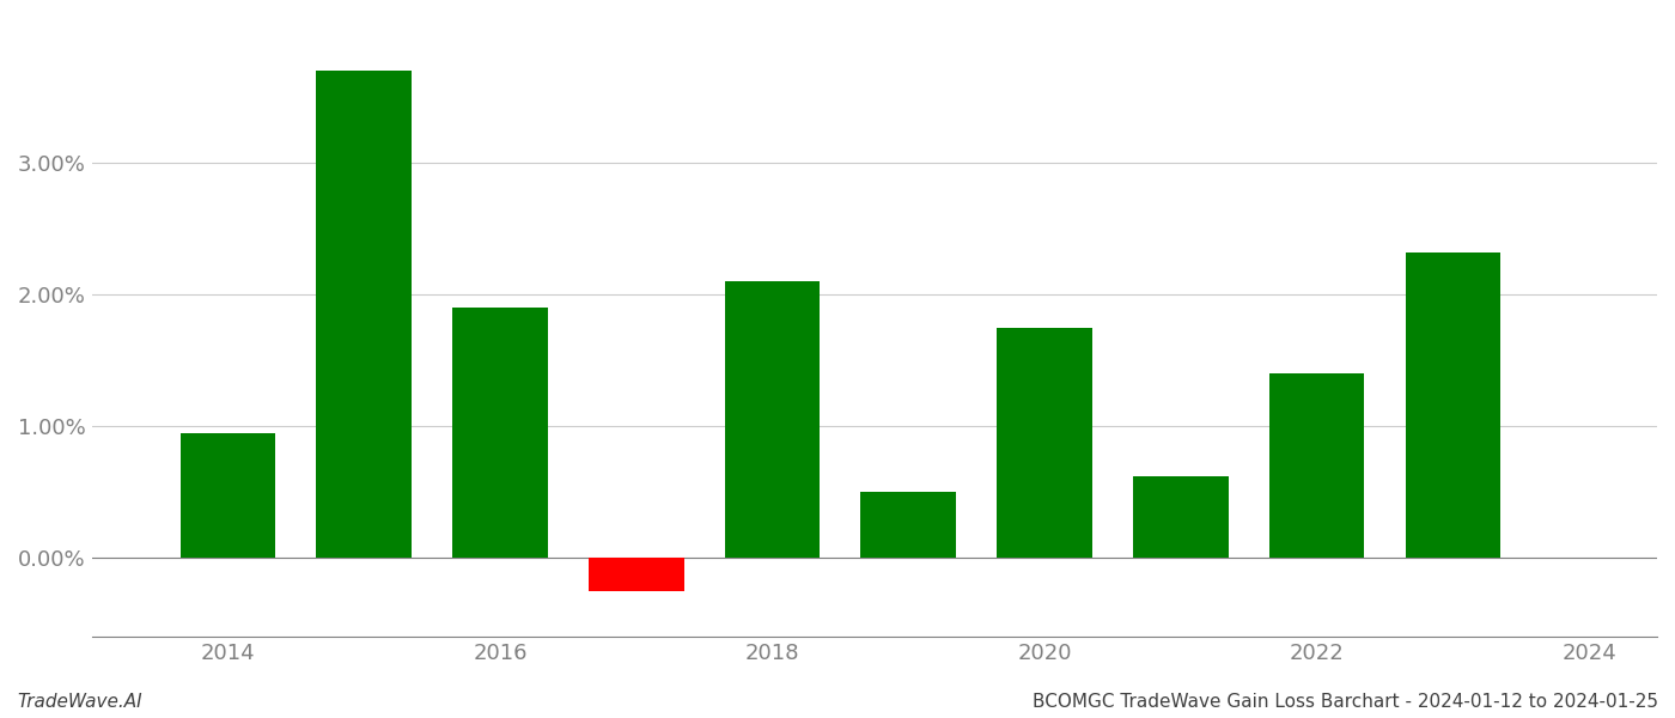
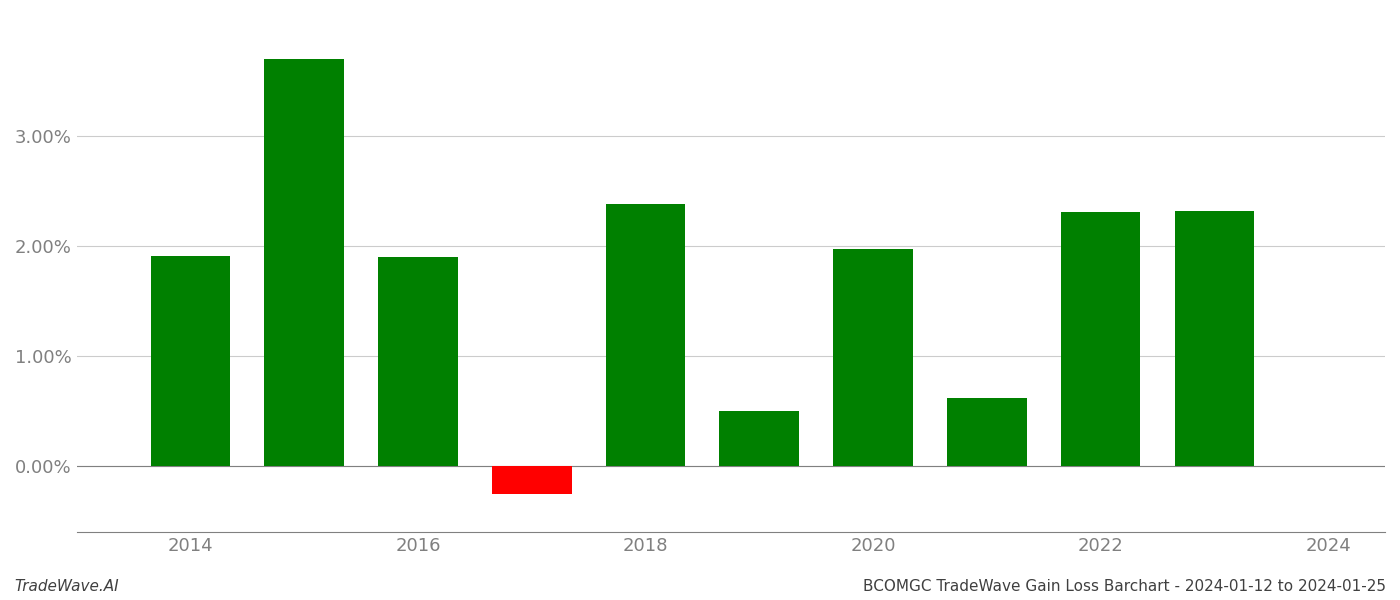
2014: 0.95% -> 1.91%
2018: 2.10% -> 2.38%
2020: 1.75% -> 1.97%
2022: 1.40% -> 2.31%
